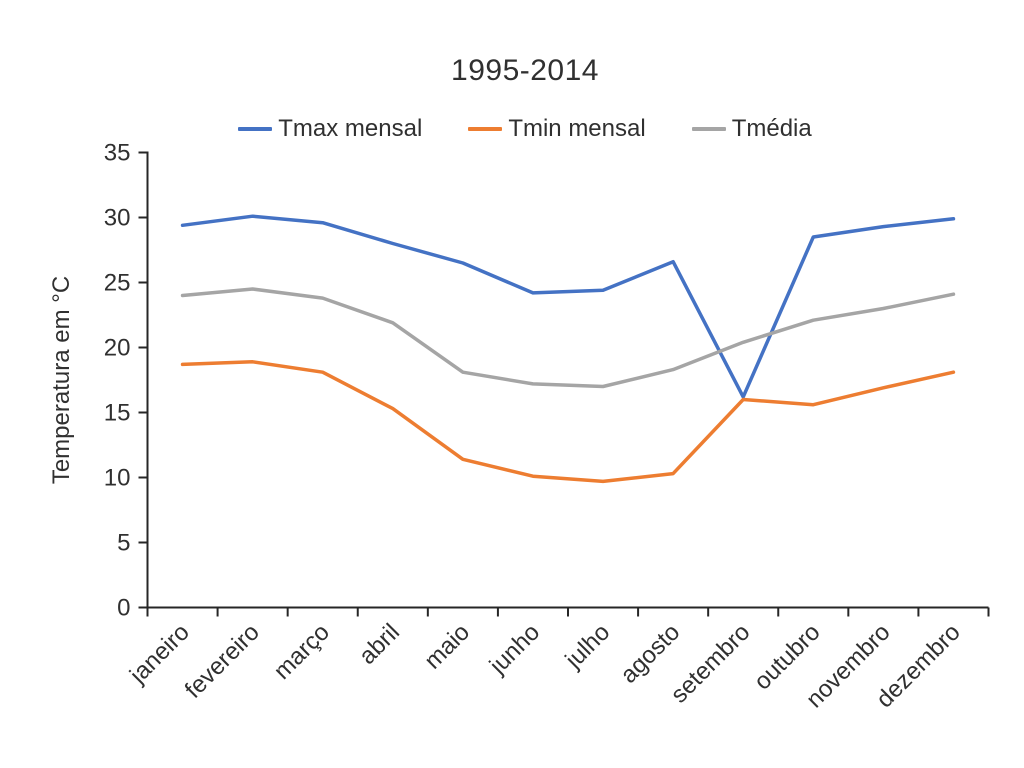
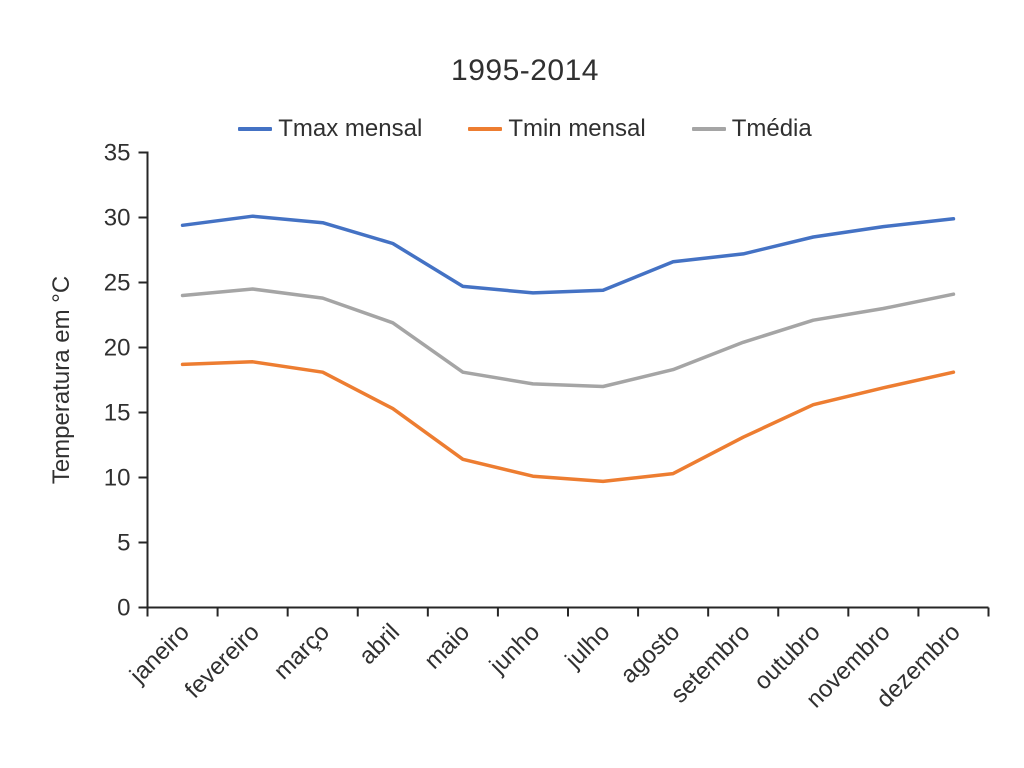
Tmax mensal/maio: 26.5 -> 24.7
Tmax mensal/setembro: 16.2 -> 27.2
Tmin mensal/setembro: 16.0 -> 13.1
